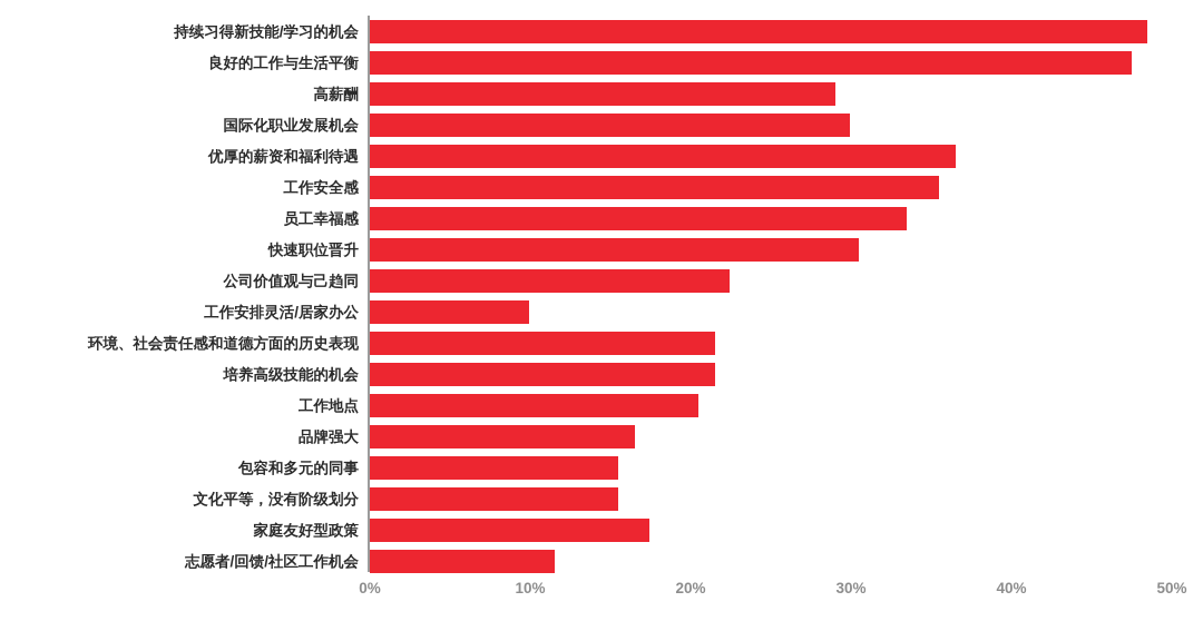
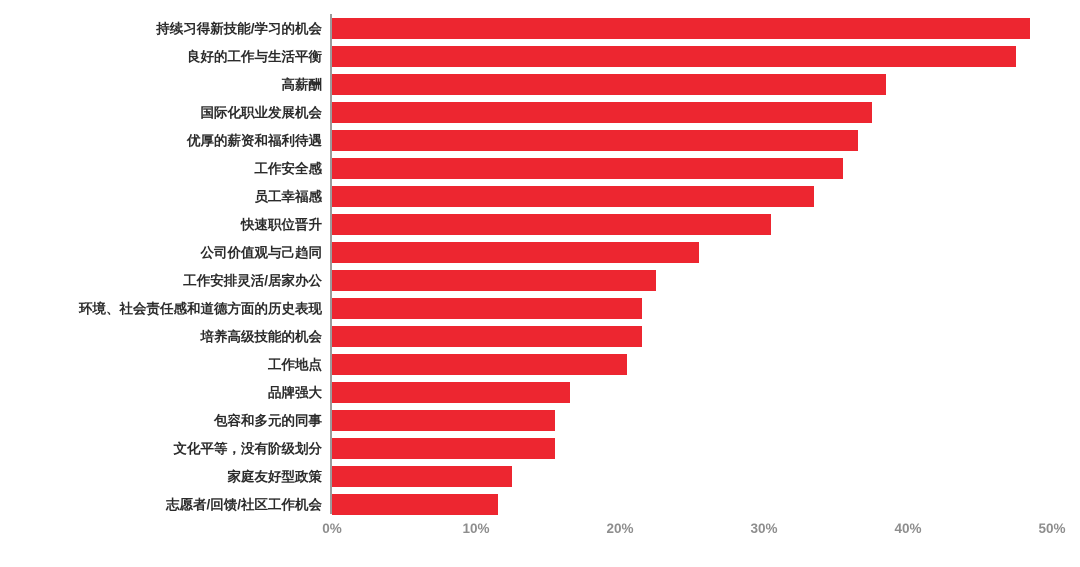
高薪酬: 29.0% -> 38.5%
国际化职业发展机会: 29.9% -> 37.5%
公司价值观与己趋同: 22.4% -> 25.5%
工作安排灵活/居家办公: 9.9% -> 22.5%
家庭友好型政策: 17.4% -> 12.5%
